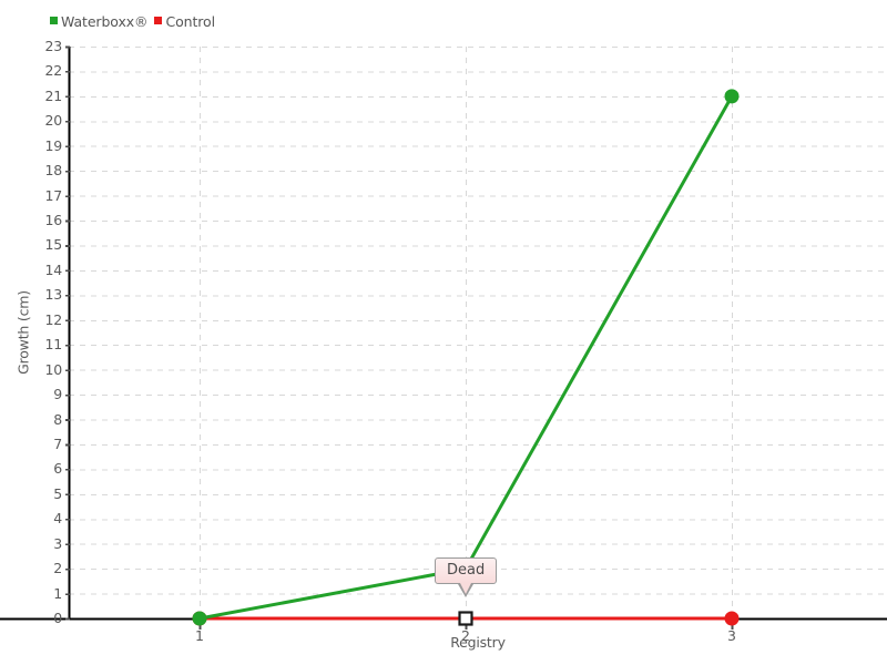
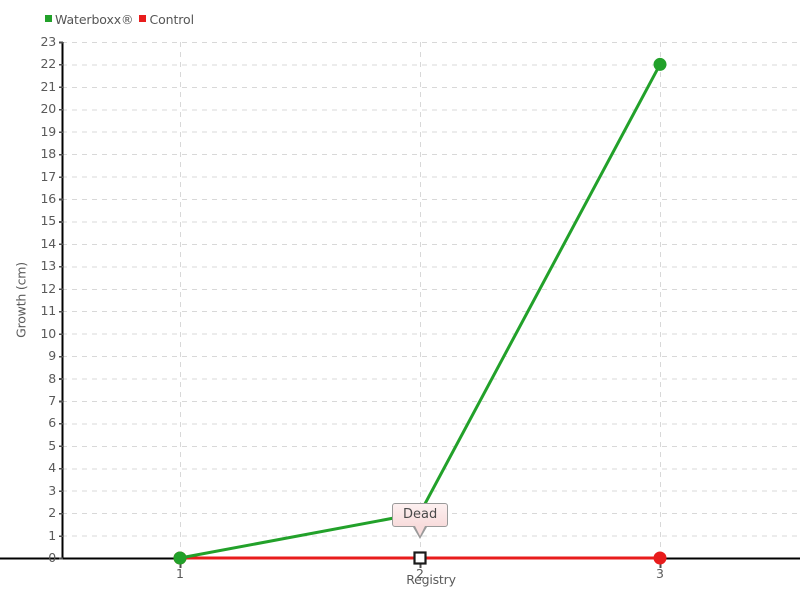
Waterboxx®/3: 21 -> 22
